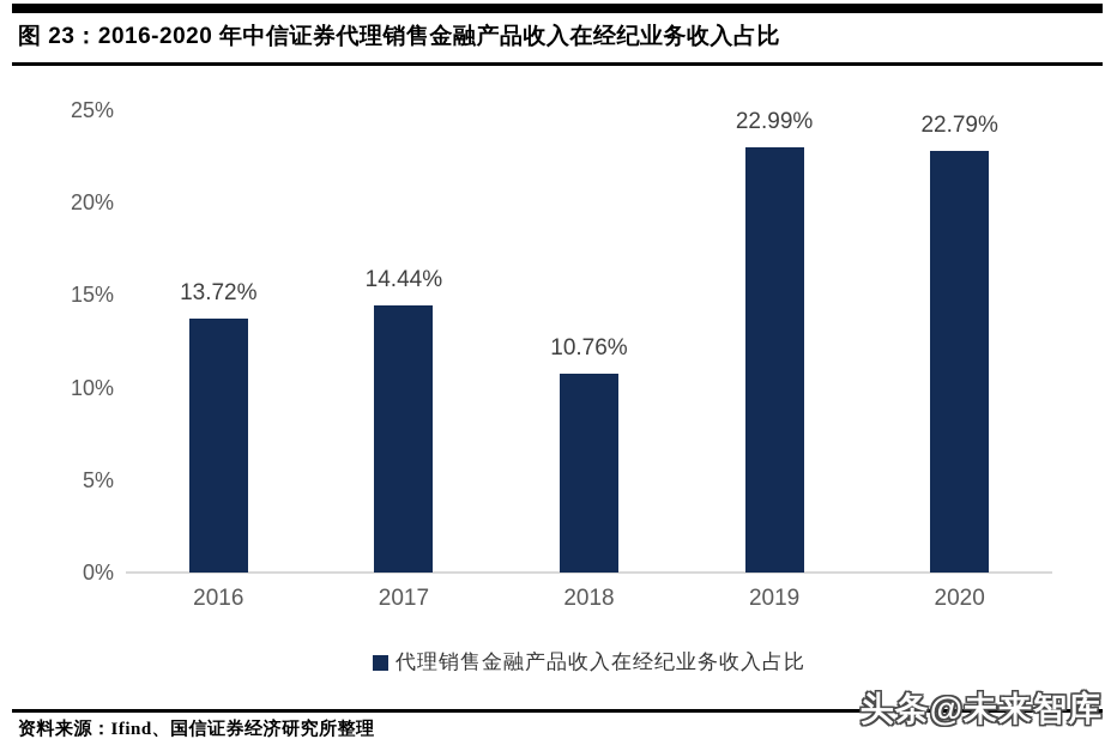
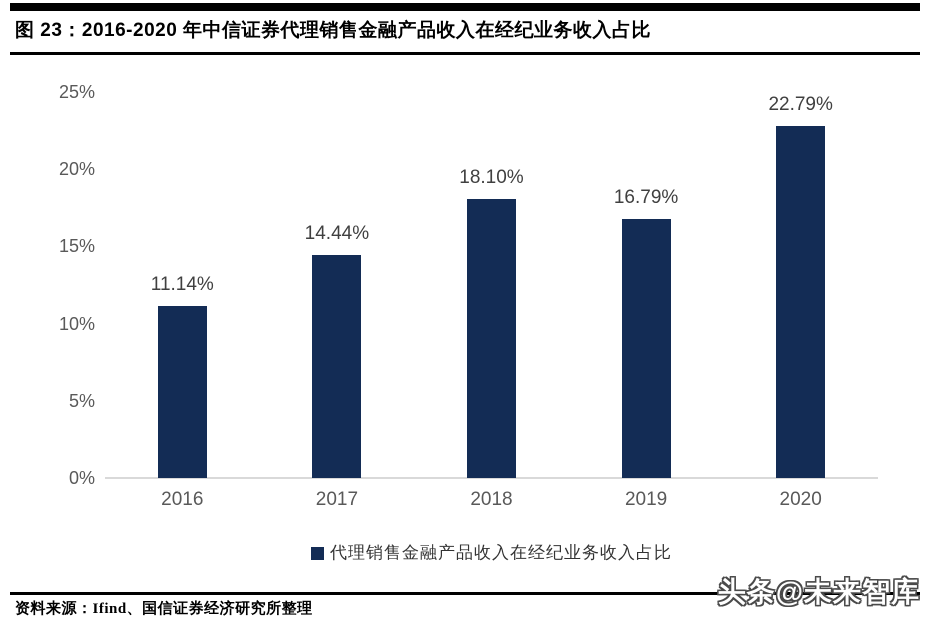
2016: 13.72% -> 11.14%
2018: 10.76% -> 18.10%
2019: 22.99% -> 16.79%
